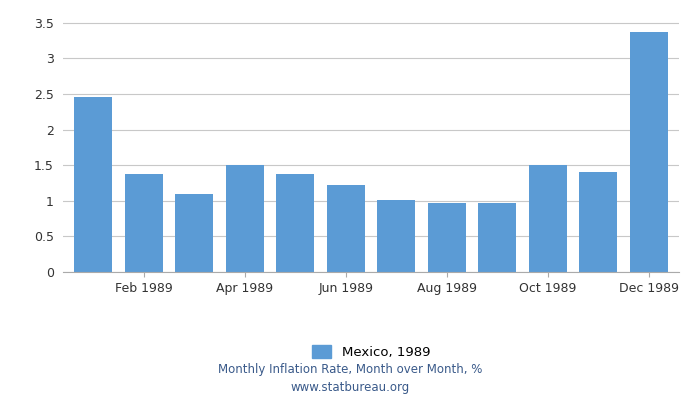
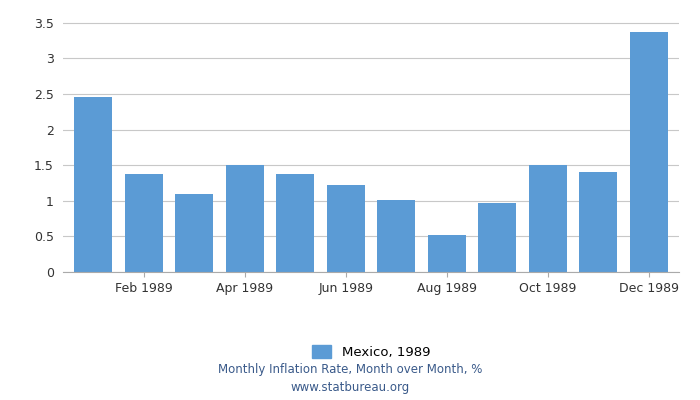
Aug 1989: 0.97 -> 0.52
